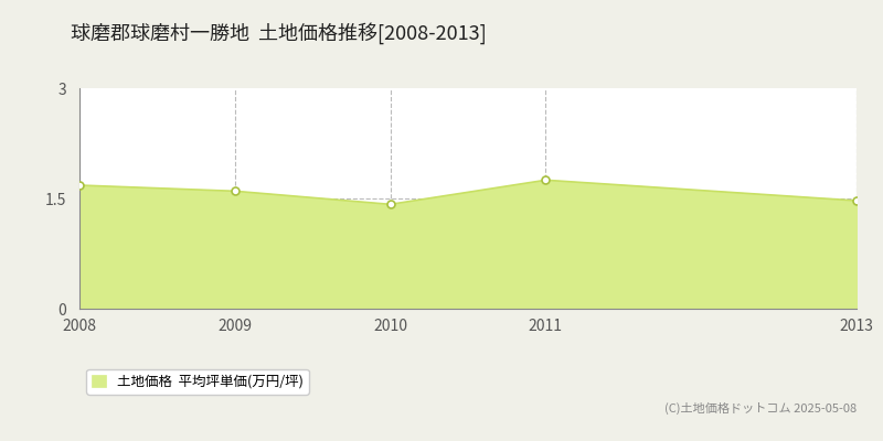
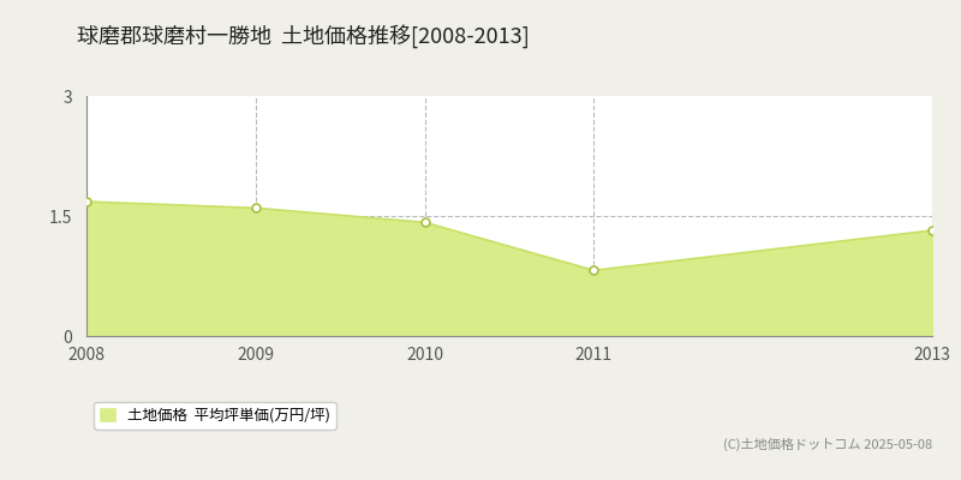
2011: 1.75 -> 0.82
2013: 1.47 -> 1.32
